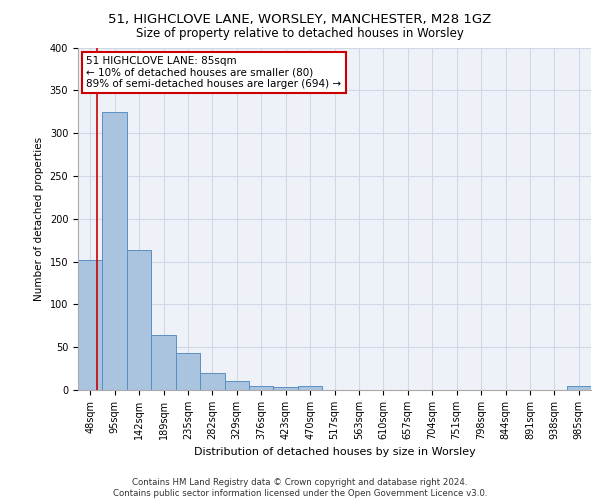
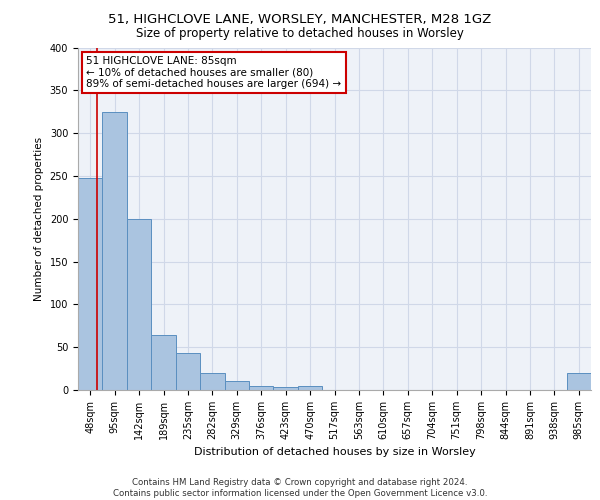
48sqm: 152 -> 248
142sqm: 164 -> 200
985sqm: 5 -> 20
